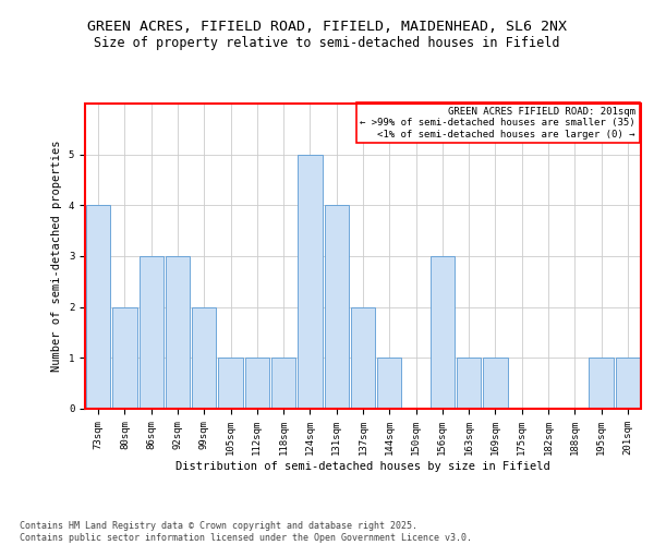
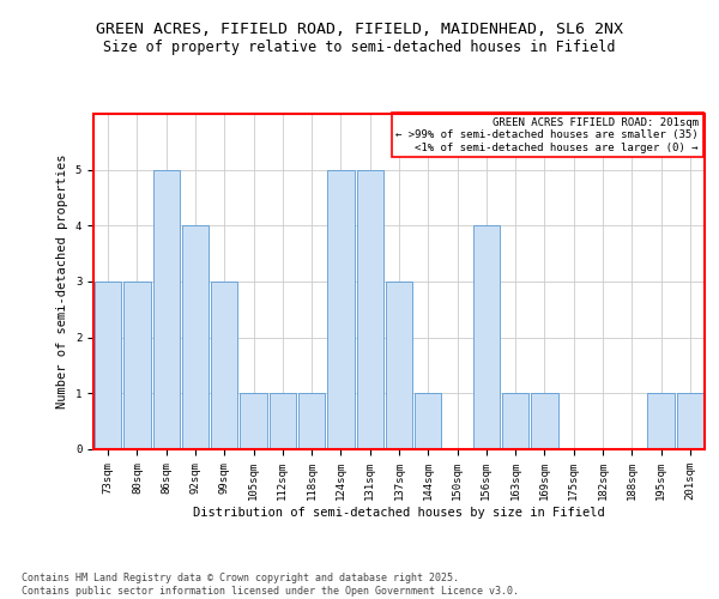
73sqm: 4 -> 3
80sqm: 2 -> 3
86sqm: 3 -> 5
92sqm: 3 -> 4
99sqm: 2 -> 3
131sqm: 4 -> 5
137sqm: 2 -> 3
156sqm: 3 -> 4
